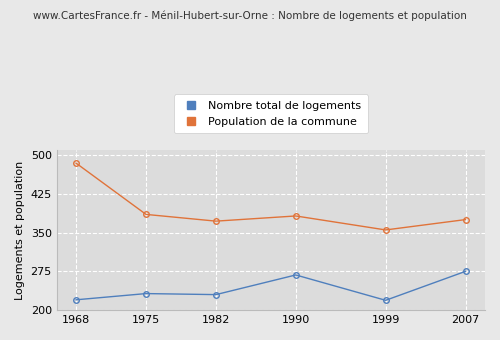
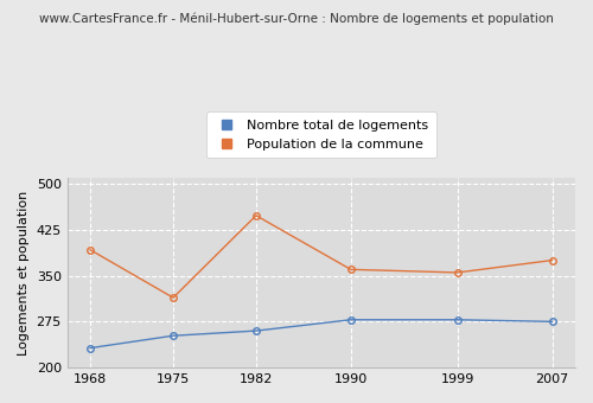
Nombre total de logements/1968: 220 -> 232
Population de la commune/1968: 484 -> 392
Nombre total de logements/1975: 232 -> 252
Population de la commune/1975: 385 -> 314
Nombre total de logements/1982: 230 -> 260
Population de la commune/1982: 372 -> 448
Nombre total de logements/1990: 268 -> 278
Population de la commune/1990: 382 -> 360
Nombre total de logements/1999: 219 -> 278
